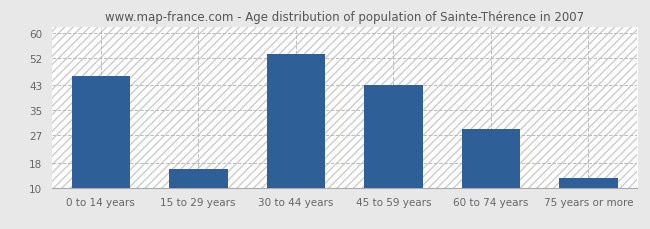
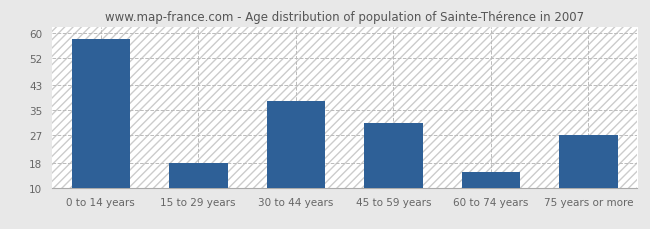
0 to 14 years: 46 -> 58
15 to 29 years: 16 -> 18
30 to 44 years: 53 -> 38
45 to 59 years: 43 -> 31
60 to 74 years: 29 -> 15
75 years or more: 13 -> 27
